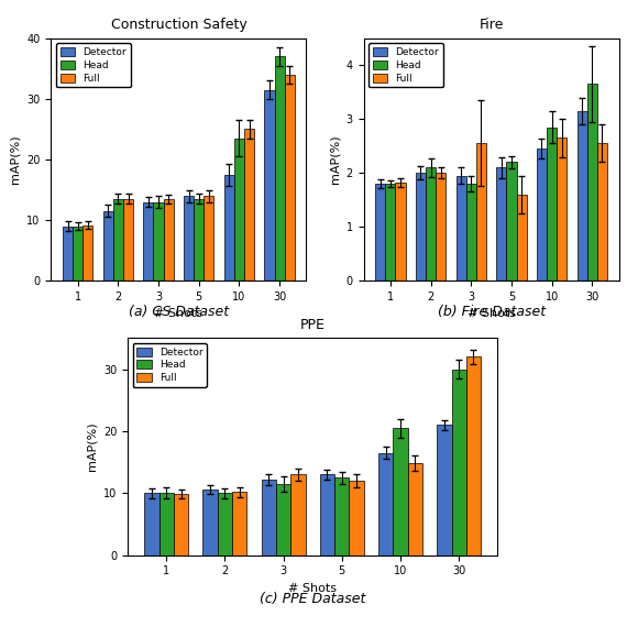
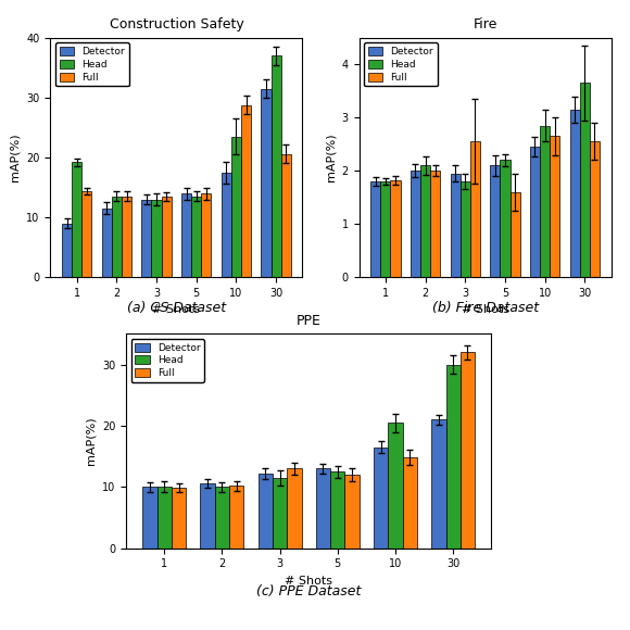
Construction Safety/Head/1: 9.0 -> 19.2
Construction Safety/Full/1: 9.2 -> 14.4
Construction Safety/Full/10: 25.0 -> 28.8
Construction Safety/Full/30: 34.0 -> 20.6
